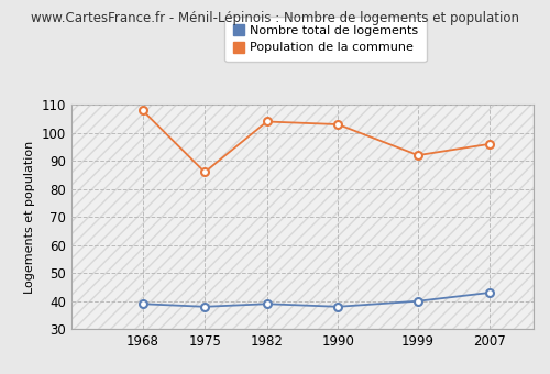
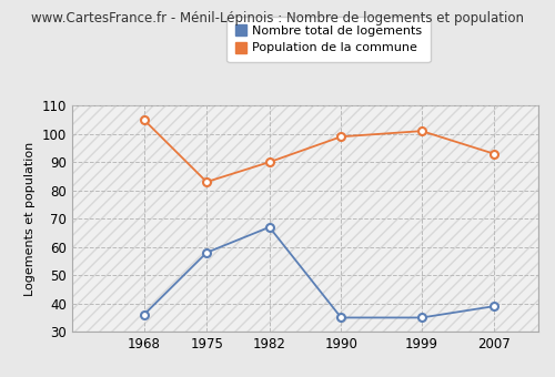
Nombre total de logements/1968: 39 -> 36
Population de la commune/1968: 108 -> 105
Nombre total de logements/1975: 38 -> 58
Population de la commune/1975: 86 -> 83
Nombre total de logements/1982: 39 -> 67
Population de la commune/1982: 104 -> 90
Nombre total de logements/1990: 38 -> 35
Population de la commune/1990: 103 -> 99
Nombre total de logements/1999: 40 -> 35
Population de la commune/1999: 92 -> 101
Nombre total de logements/2007: 43 -> 39
Population de la commune/2007: 96 -> 93
